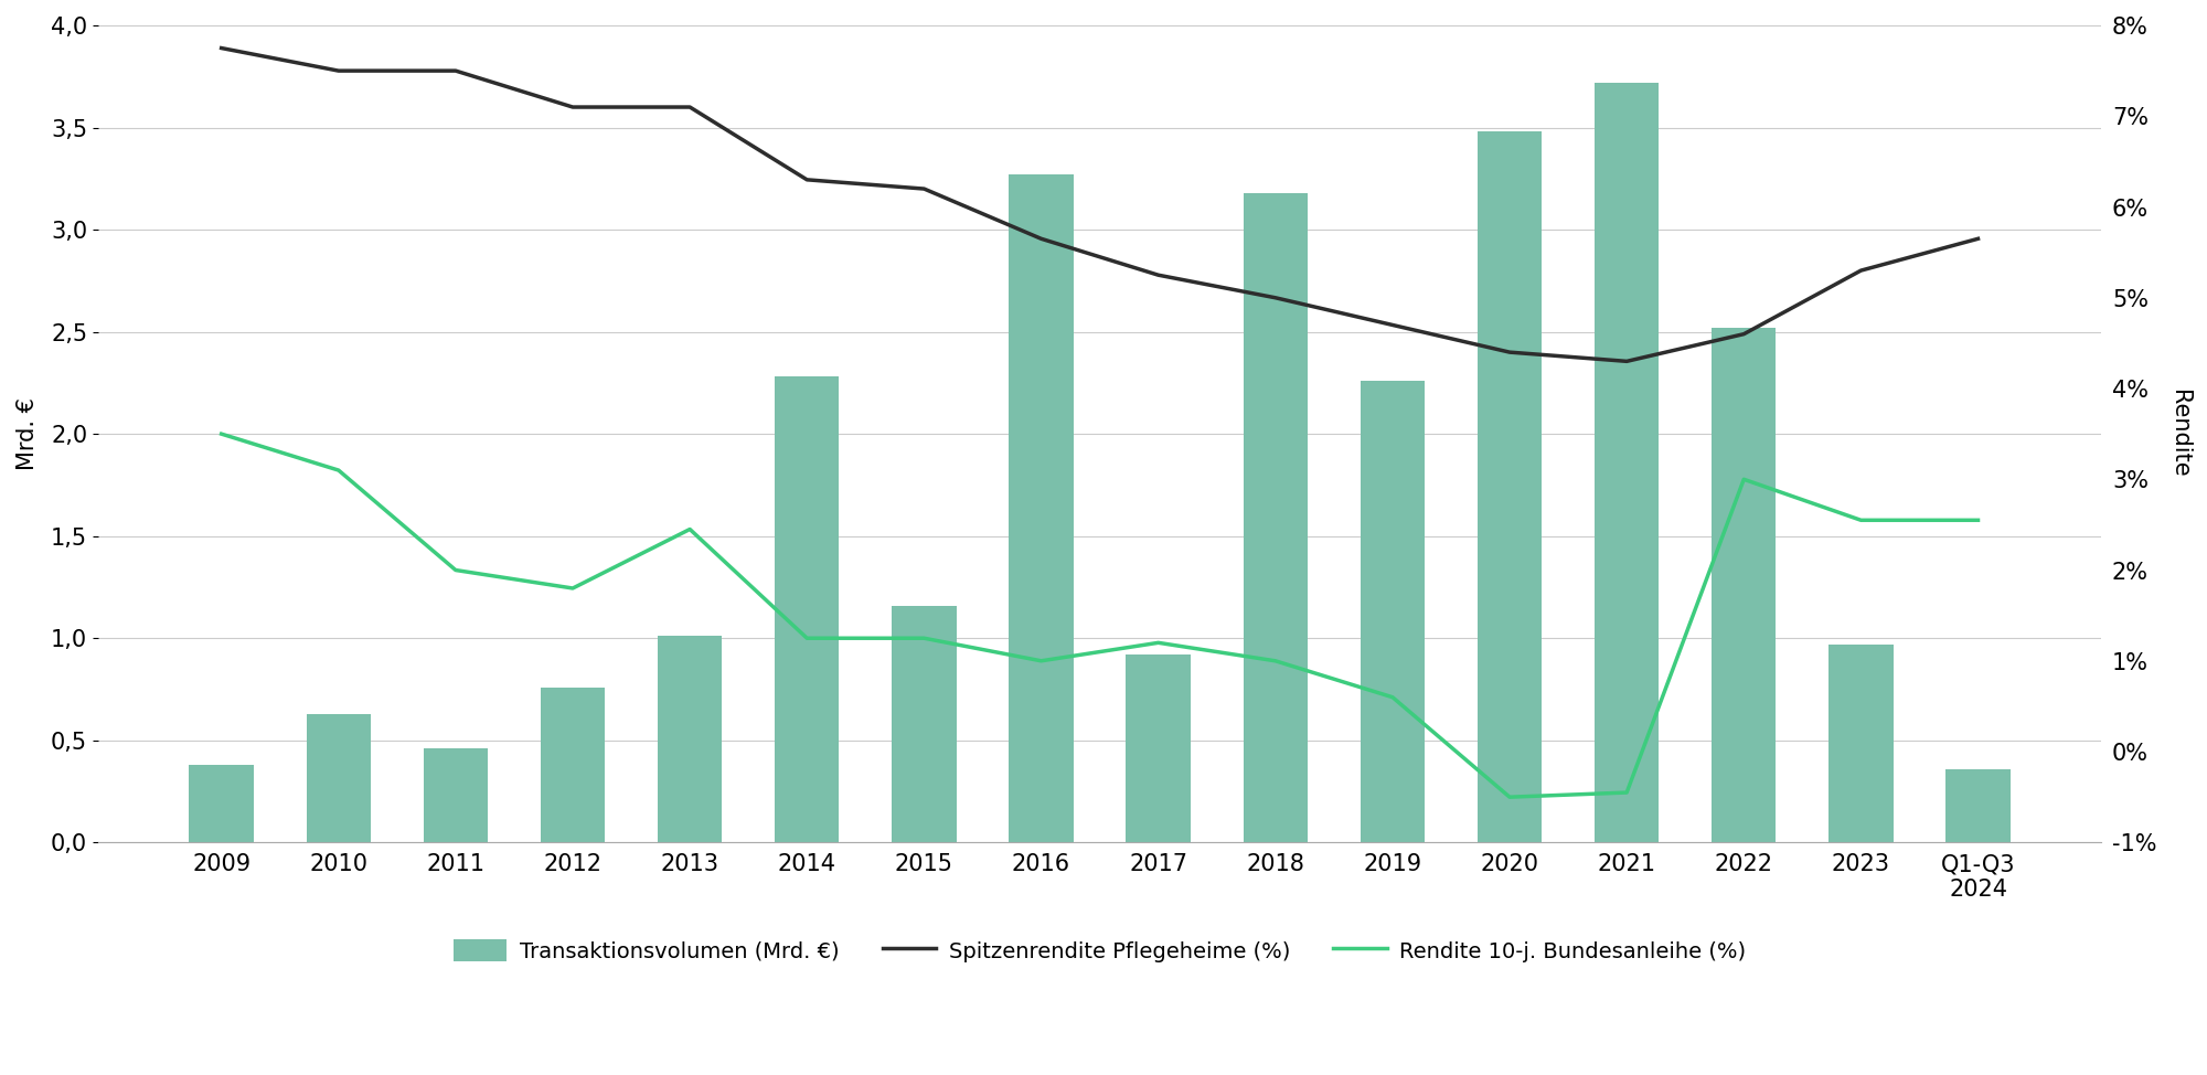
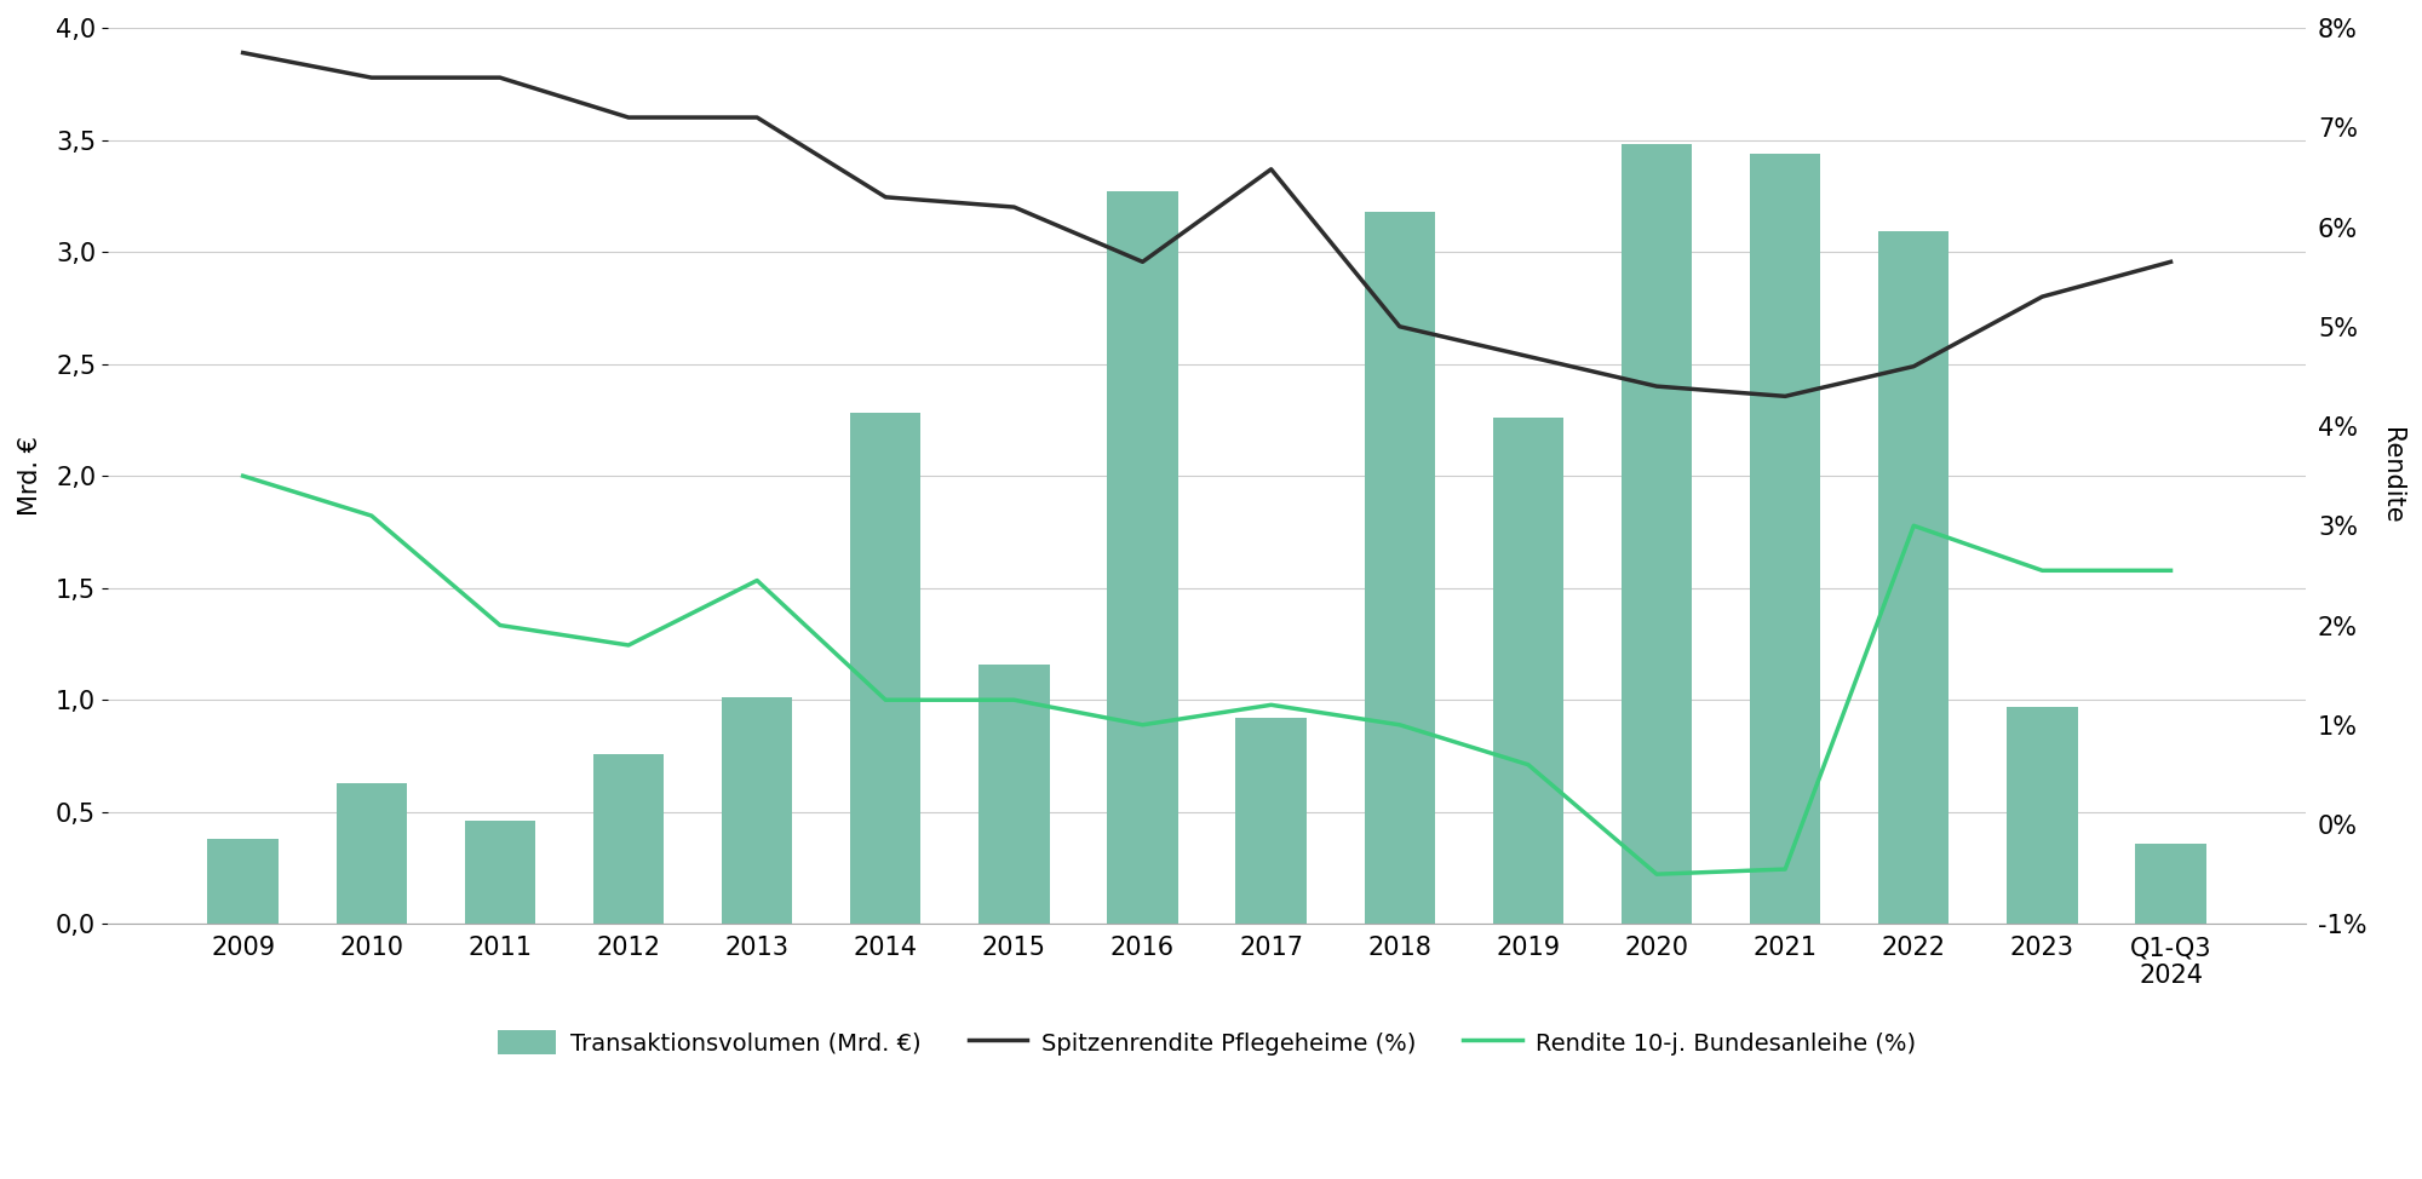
Spitzenrendite Pflegeheime (%)/2017: 5.25% -> 6.58%
Transaktionsvolumen (Mrd. €)/2021: 3,72 -> 3,44
Transaktionsvolumen (Mrd. €)/2022: 2,52 -> 3,09
